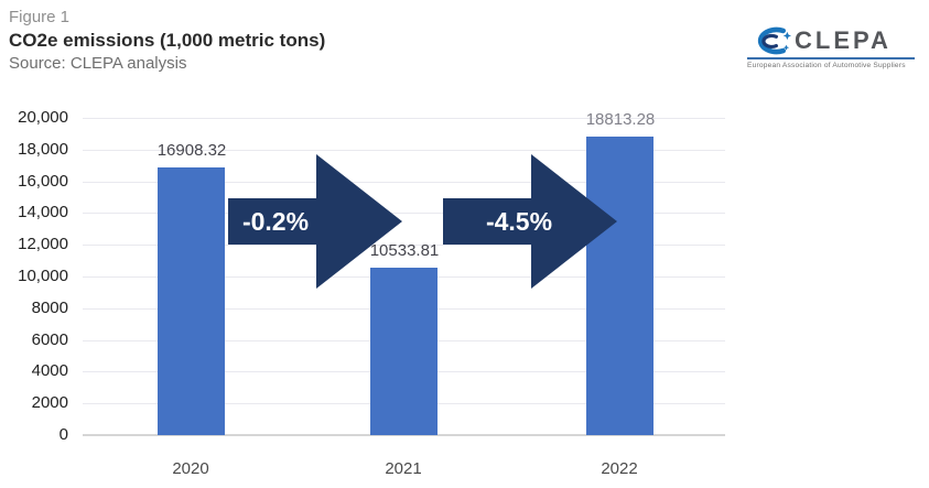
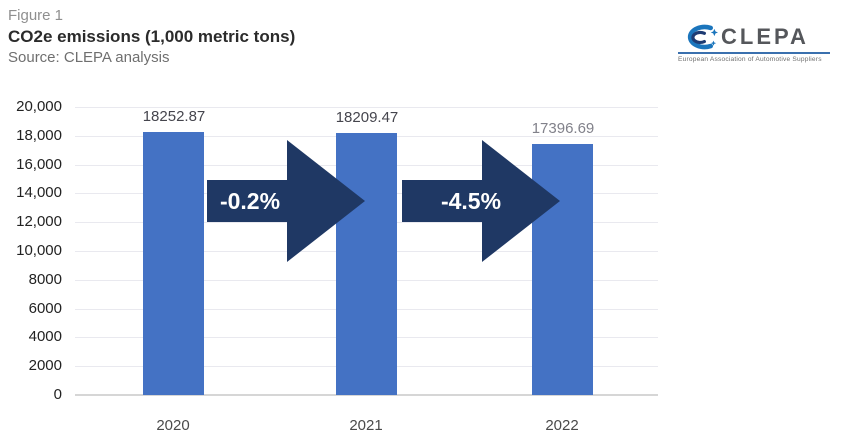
2020: 16908.32 -> 18252.87
2021: 10533.81 -> 18209.47
2022: 18813.28 -> 17396.69
